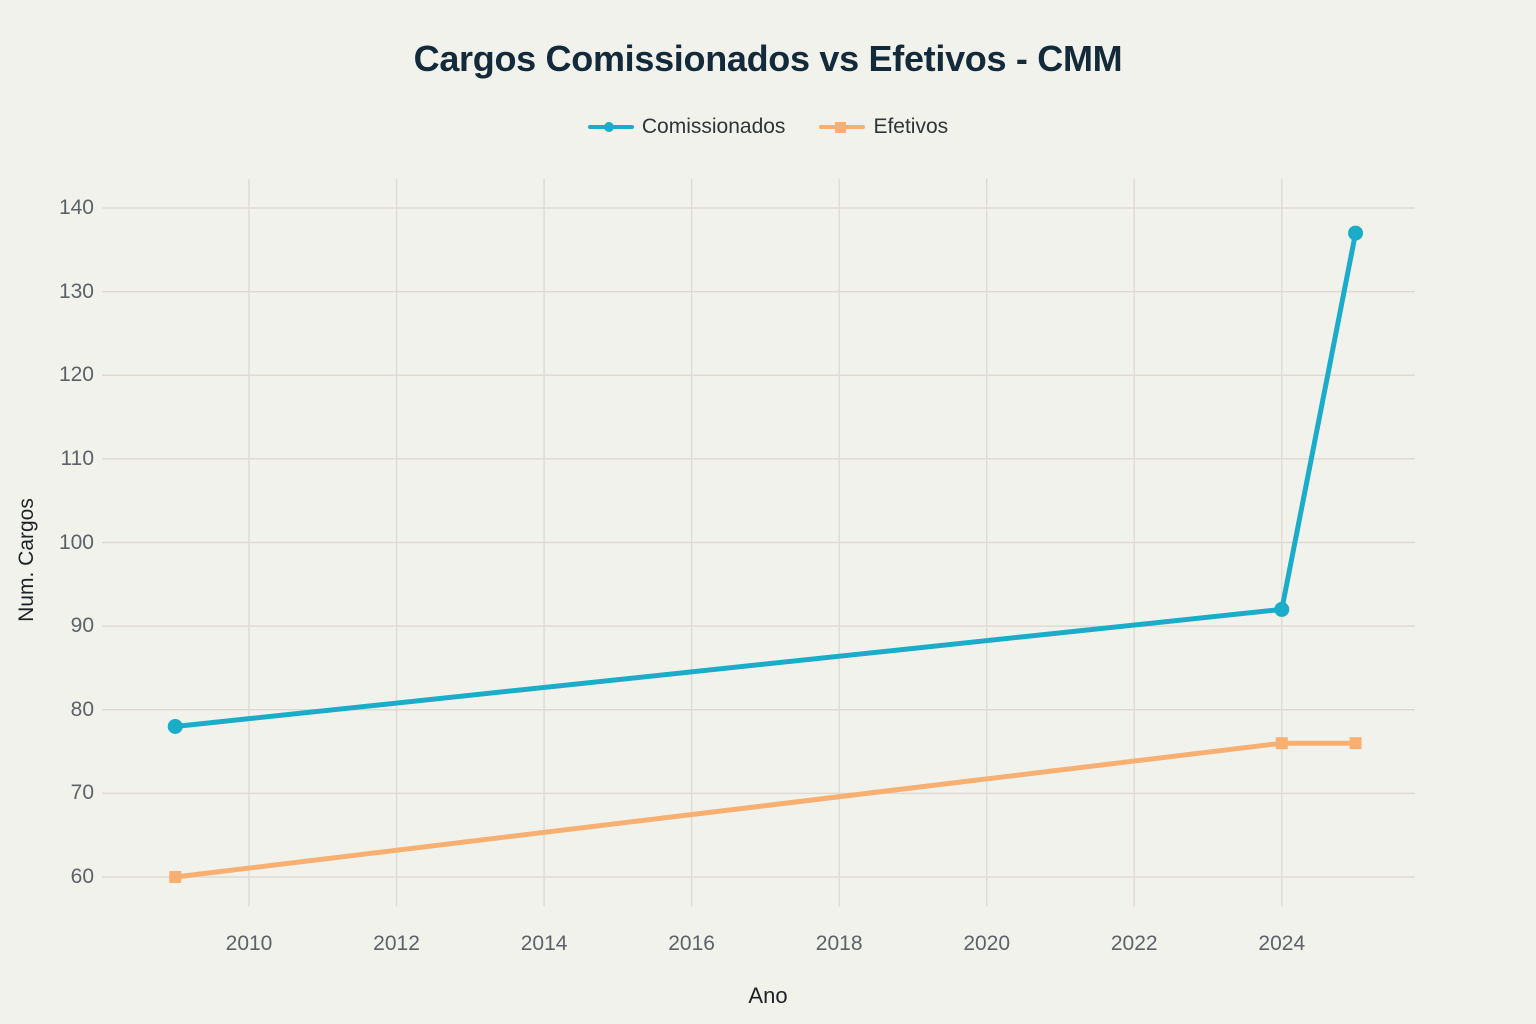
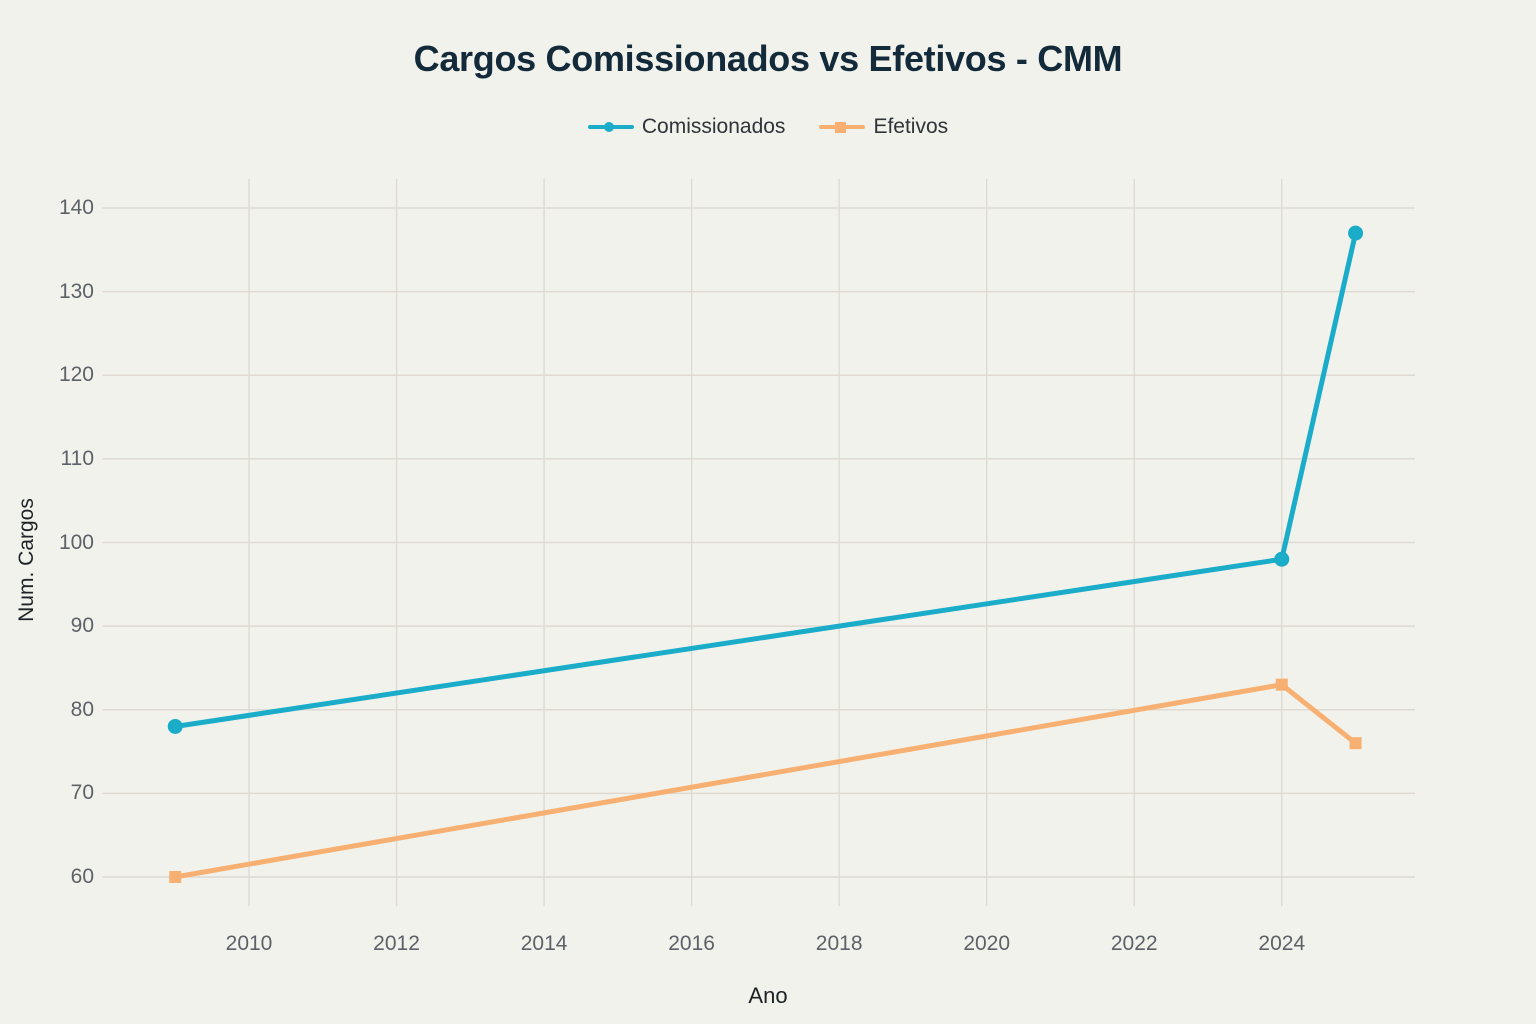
Comissionados/2024: 92 -> 98
Efetivos/2024: 76 -> 83
